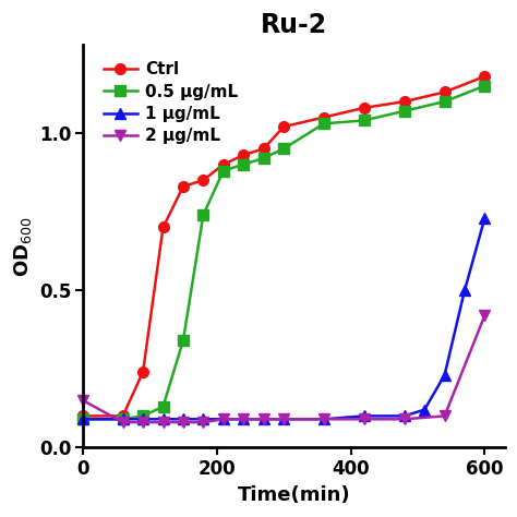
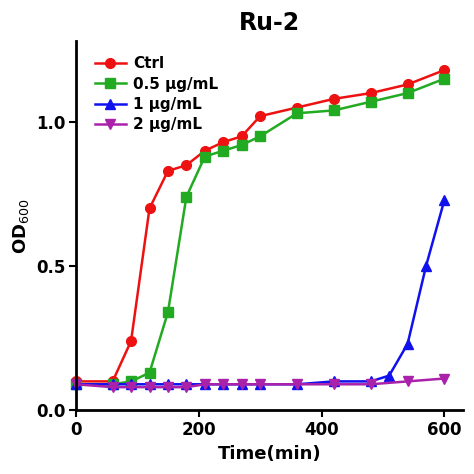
2 μg/mL/0: 0.15 -> 0.09
2 μg/mL/600: 0.42 -> 0.11
